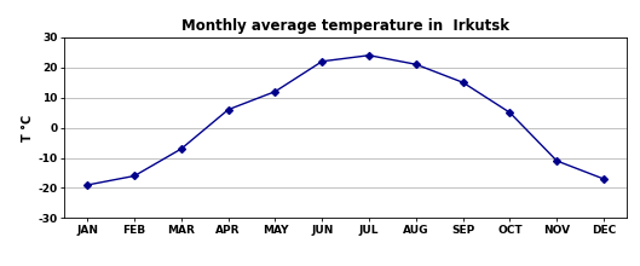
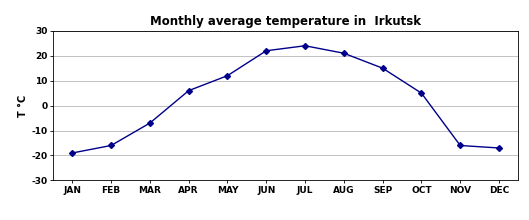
NOV: -11 -> -16
